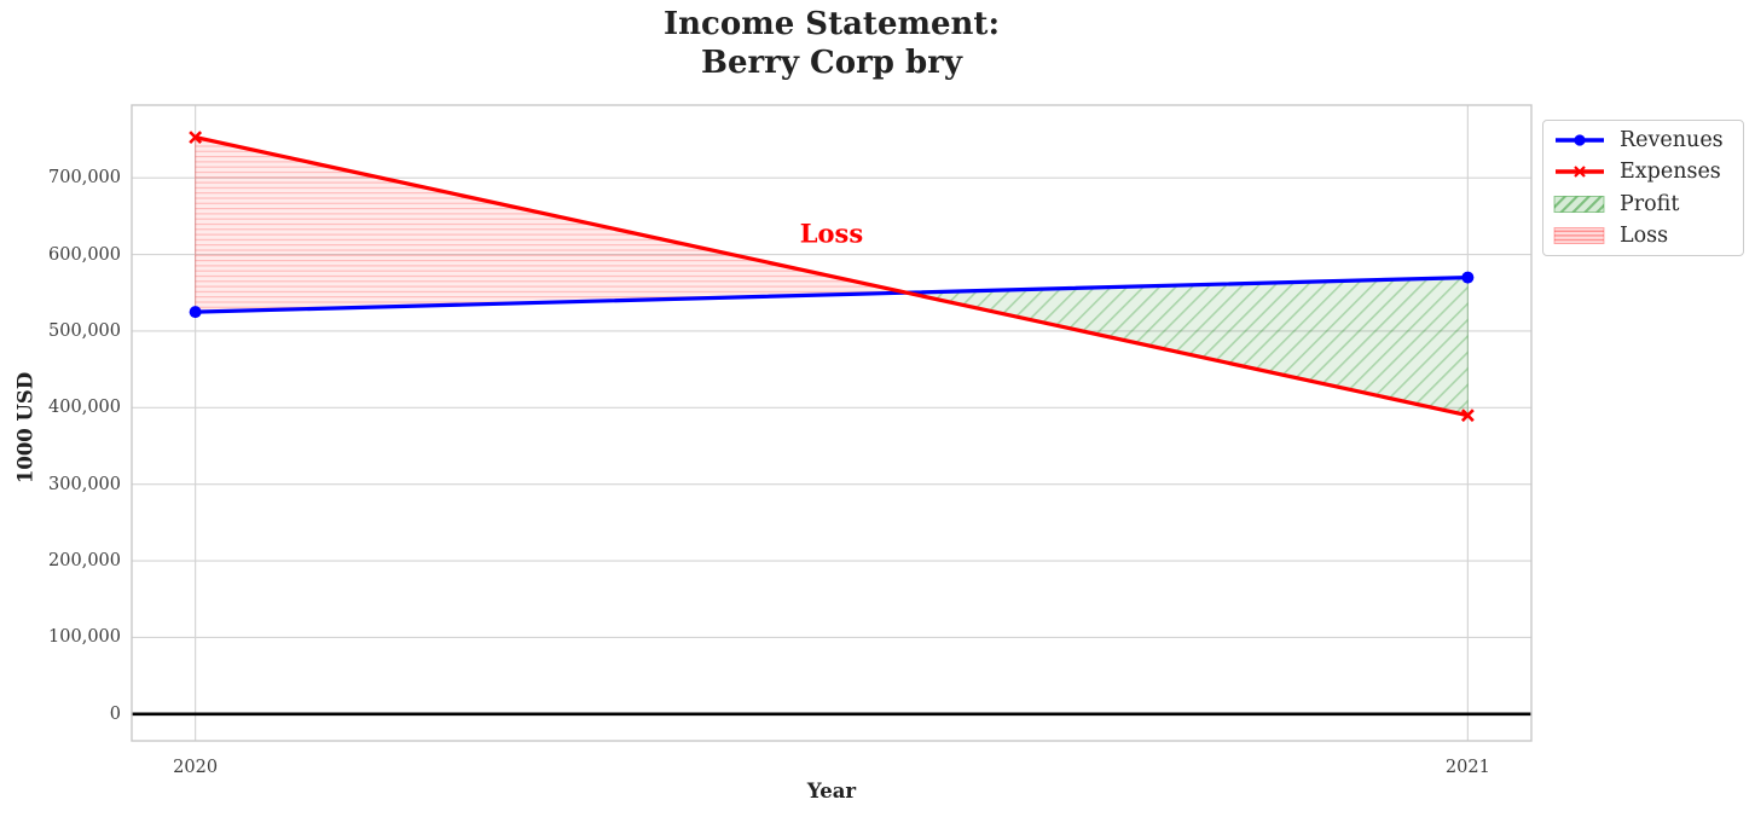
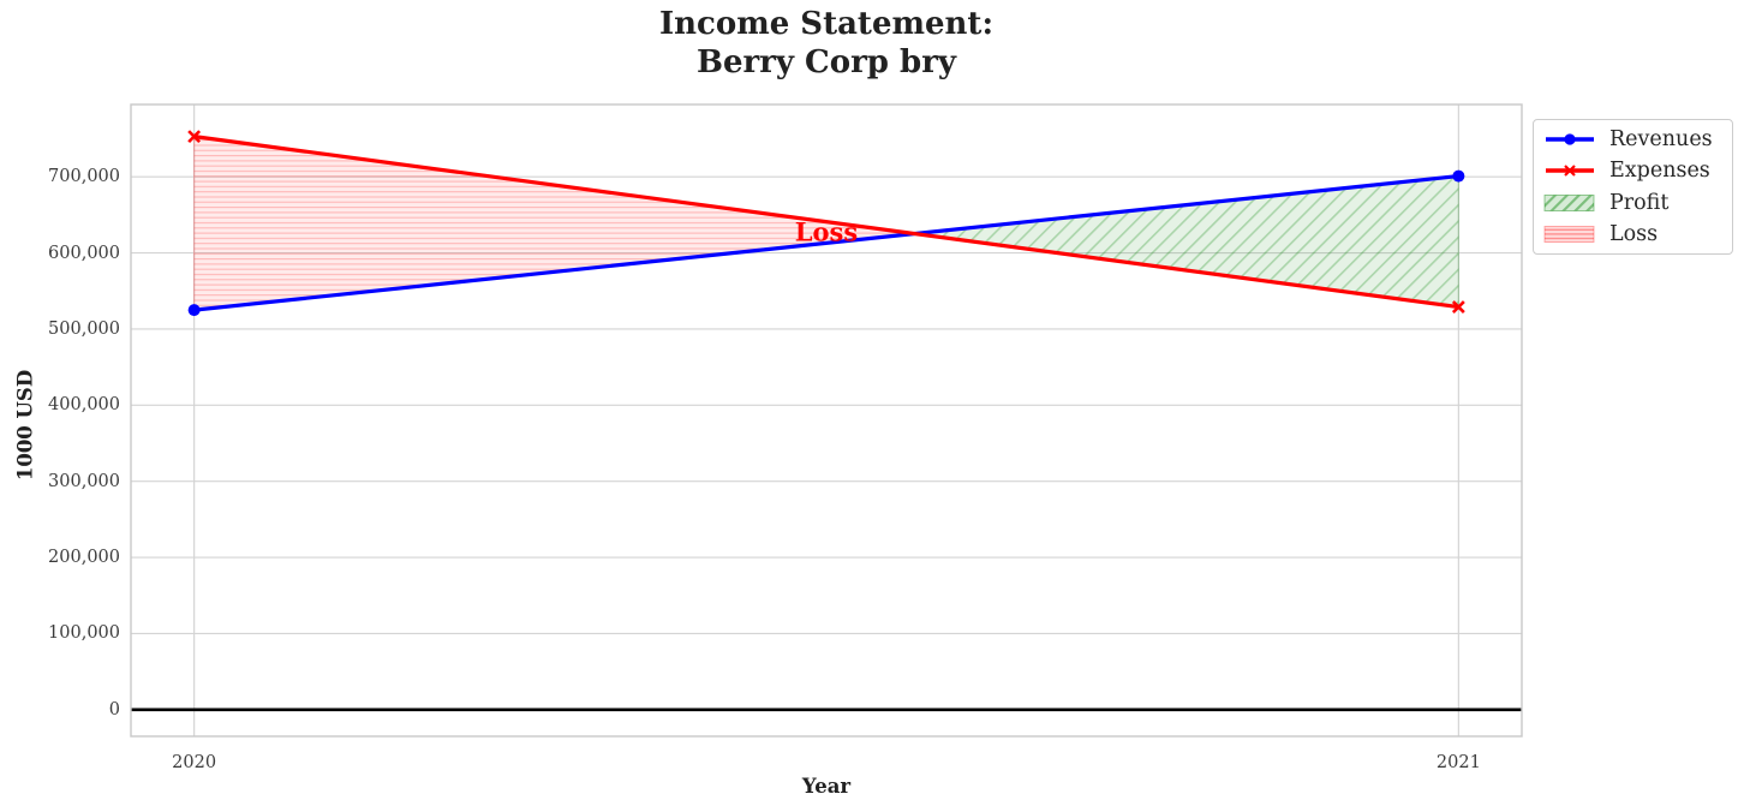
Revenues/2021: 570000 -> 700000
Expenses/2021: 390000 -> 530000
